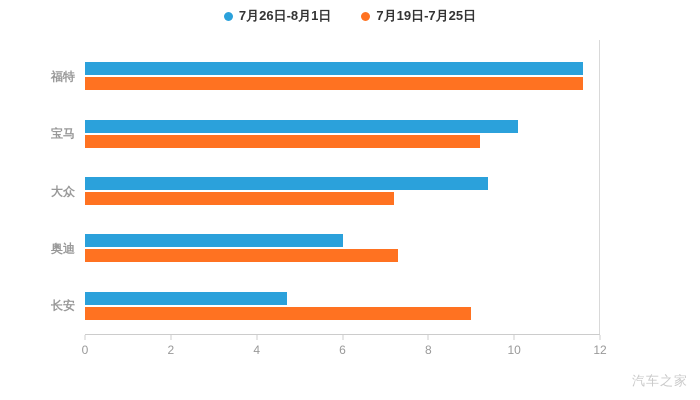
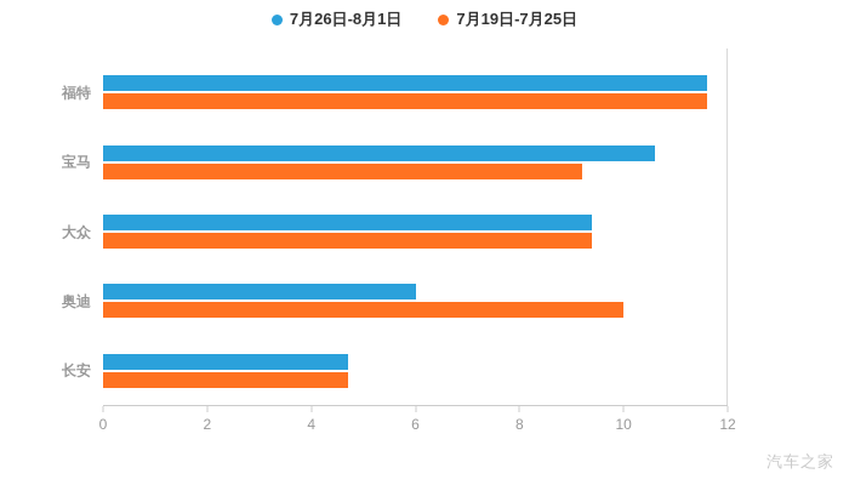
7月26日-8月1日/宝马: 10.1 -> 10.6
7月19日-7月25日/大众: 7.2 -> 9.4
7月19日-7月25日/奥迪: 7.3 -> 10.0
7月19日-7月25日/长安: 9.0 -> 4.7
